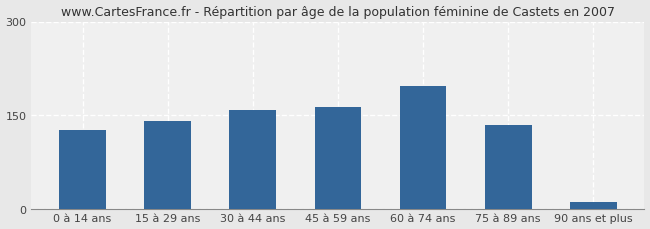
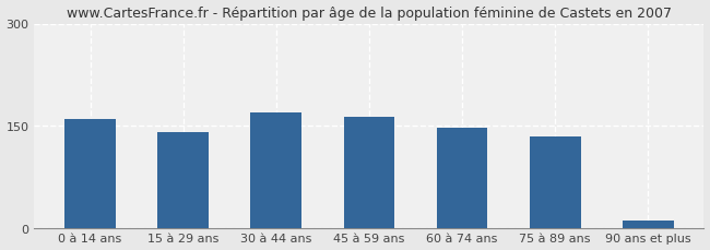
0 à 14 ans: 126 -> 160
30 à 44 ans: 158 -> 170
60 à 74 ans: 196 -> 147
